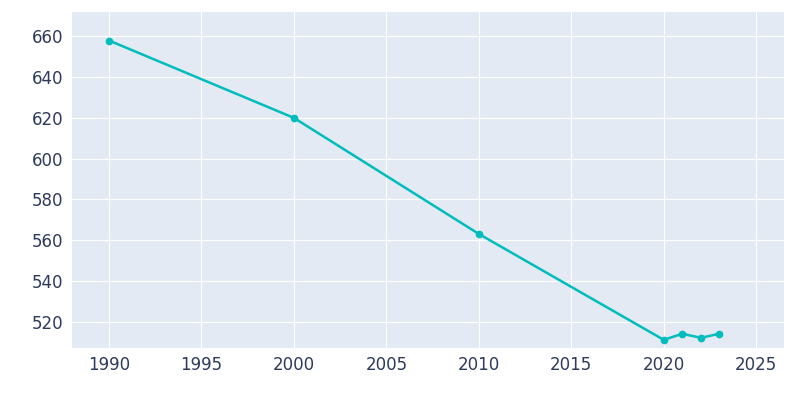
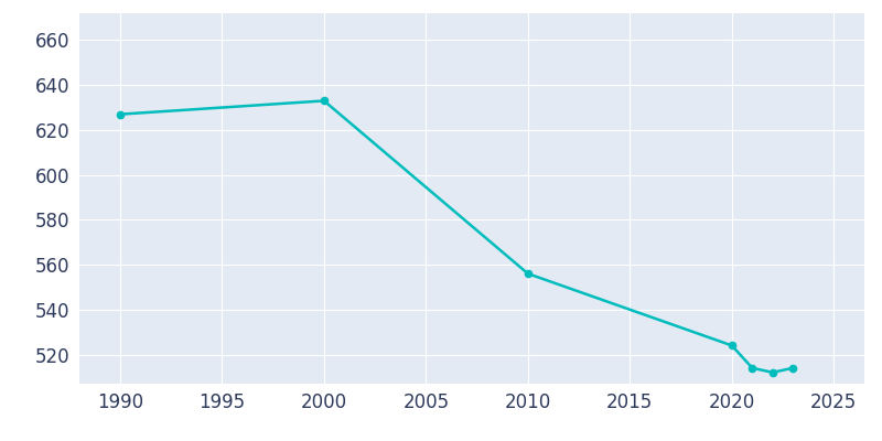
1990: 658 -> 627
2000: 620 -> 633
2010: 563 -> 556
2020: 511 -> 524
